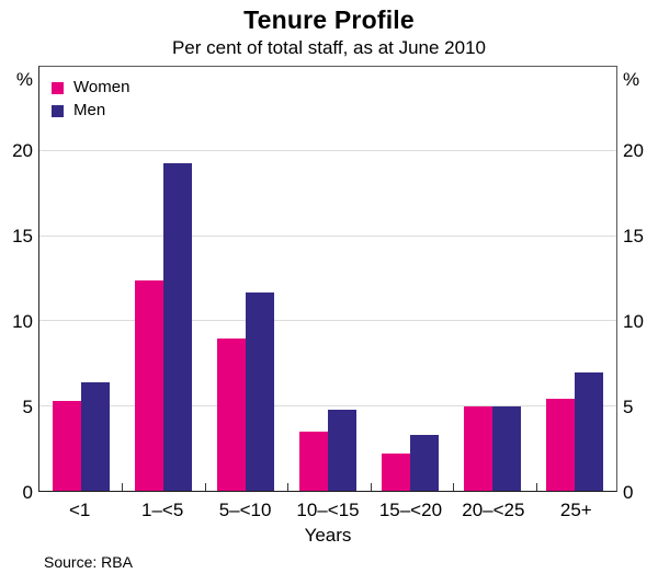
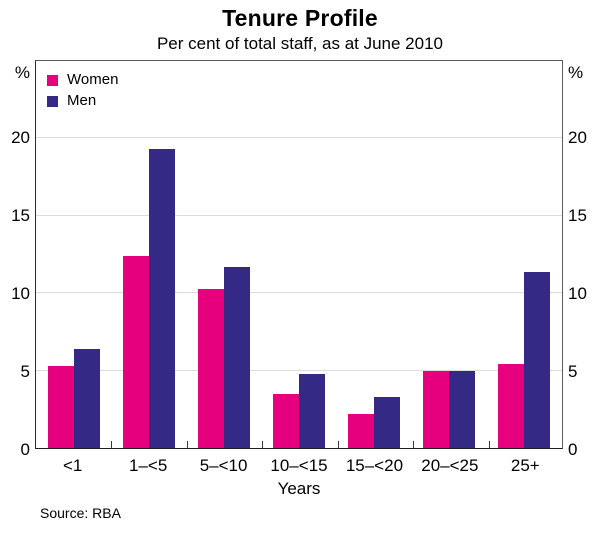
Women/5–<10: 9.0 -> 10.3
Men/25+: 7.0 -> 11.4
